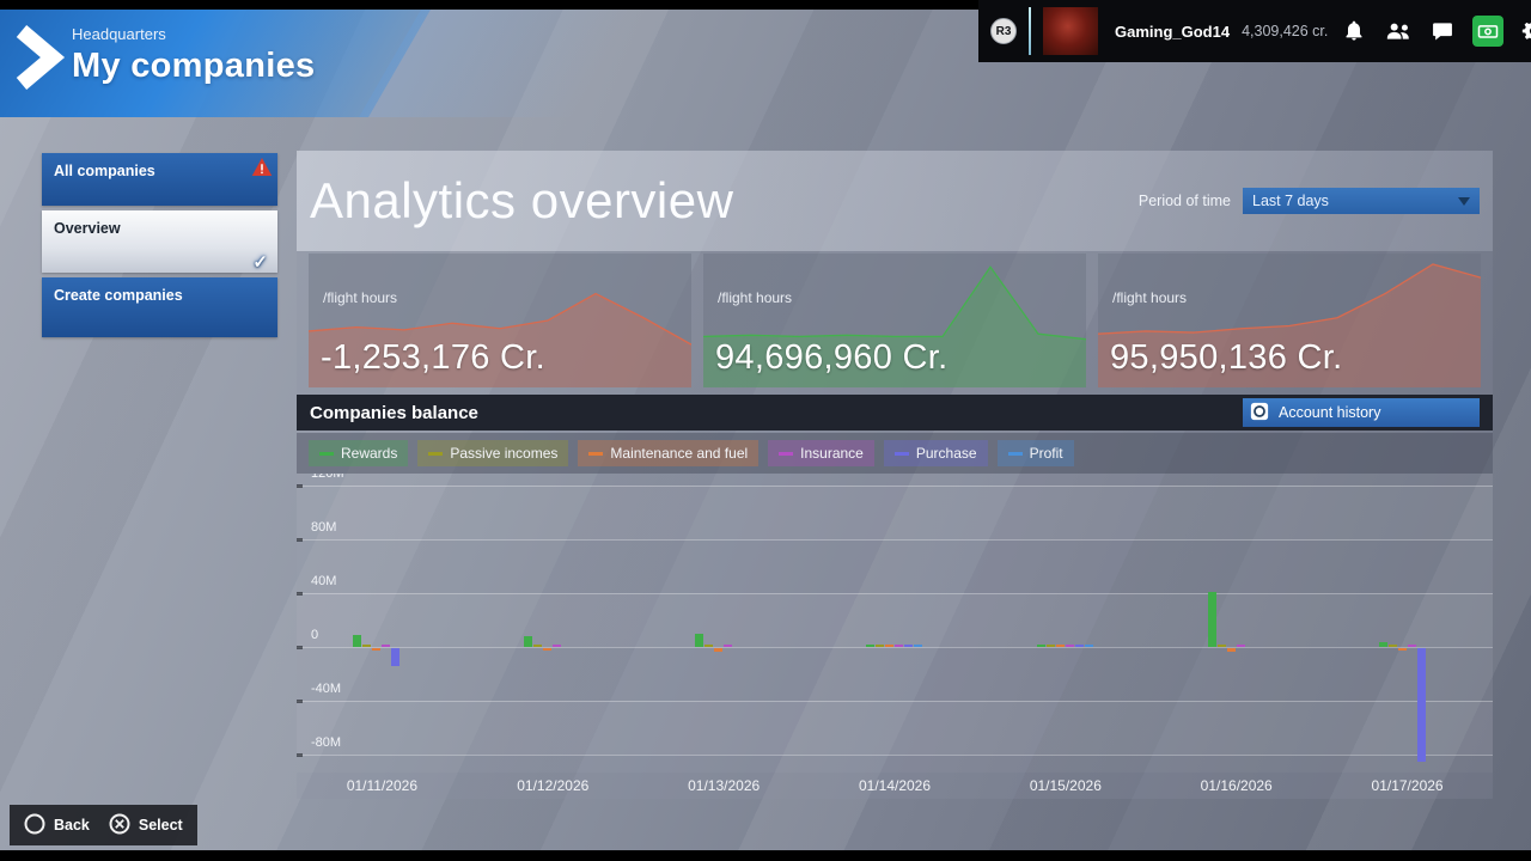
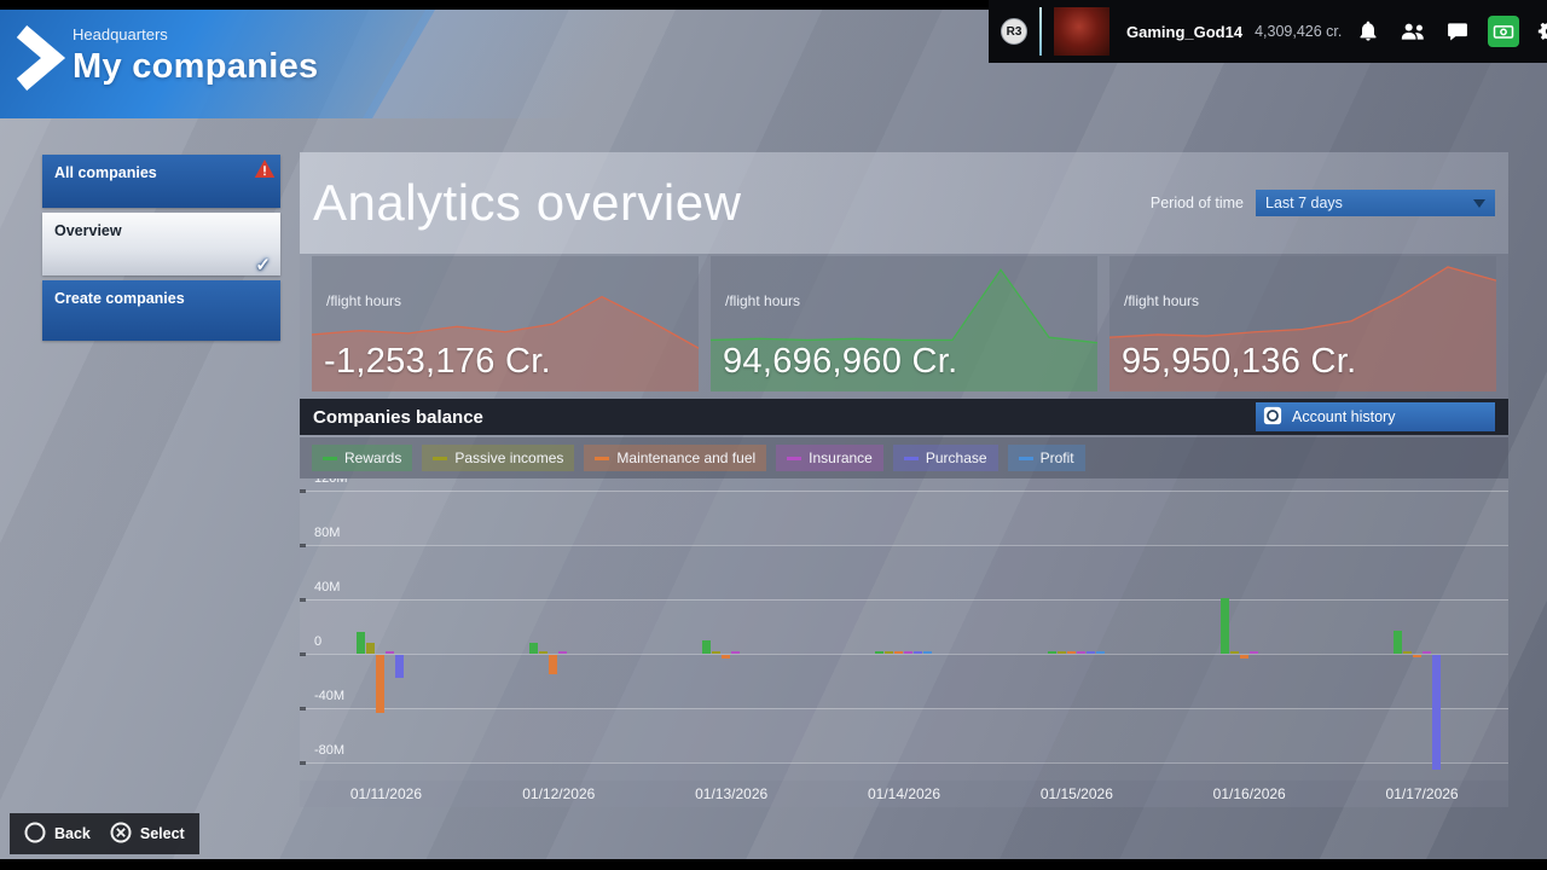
Rewards/01/11/2026: 9M -> 16M
Passive incomes/01/11/2026: 2M -> 8M
Maintenance and fuel/01/11/2026: -2M -> -43M
Purchase/01/11/2026: -13M -> -17M
Maintenance and fuel/01/12/2026: -2M -> -14M
Rewards/01/17/2026: 4M -> 17M
